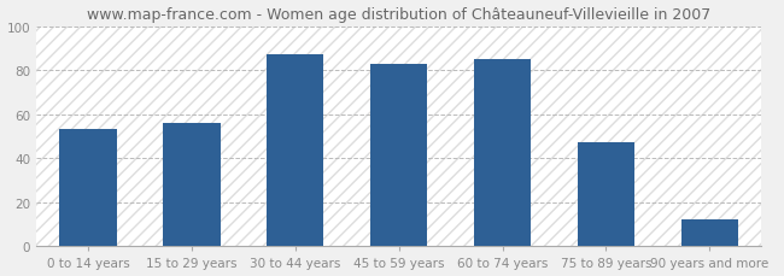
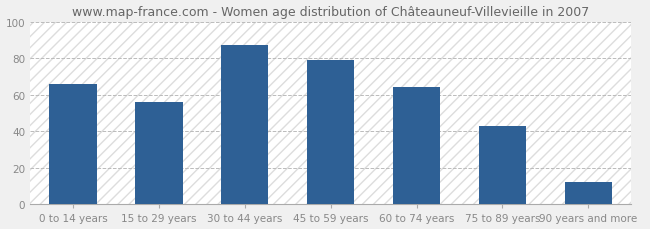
0 to 14 years: 53 -> 66
45 to 59 years: 83 -> 79
60 to 74 years: 85 -> 64
75 to 89 years: 47 -> 43
